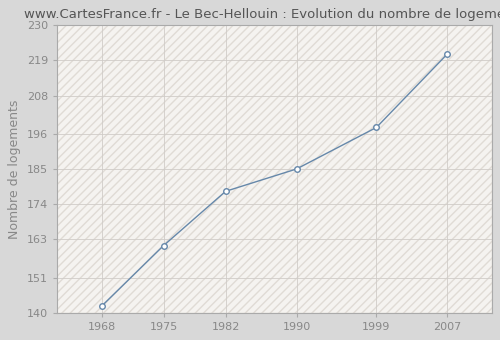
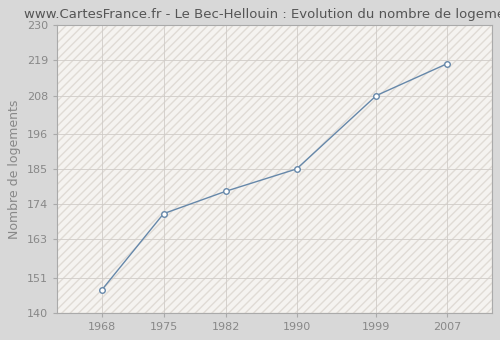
1968: 142 -> 147
1975: 161 -> 171
1999: 198 -> 208
2007: 221 -> 218
